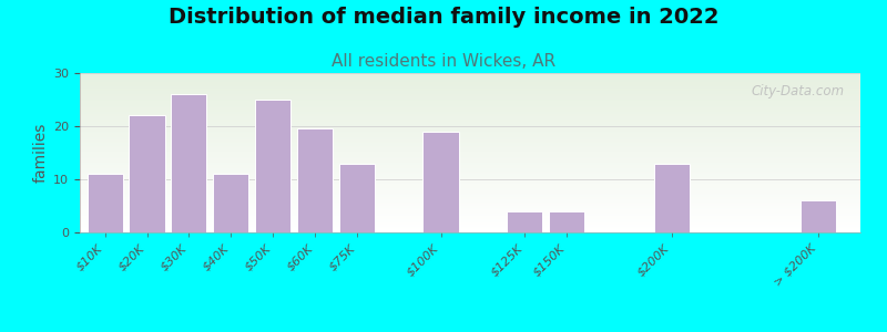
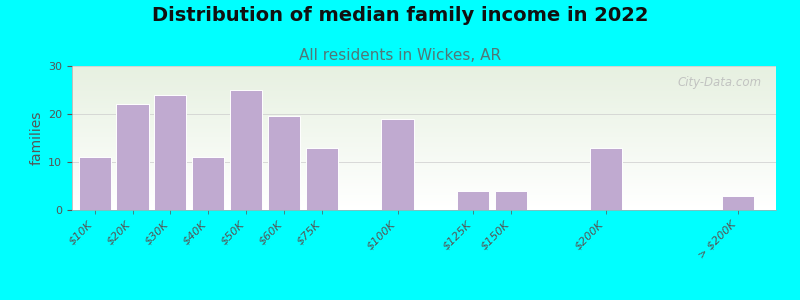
$30K: 26.0 -> 24.0
> $200K: 6.0 -> 3.0
